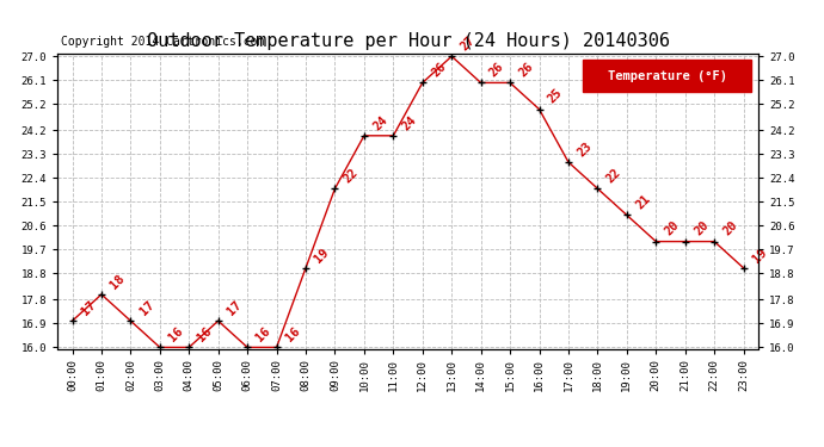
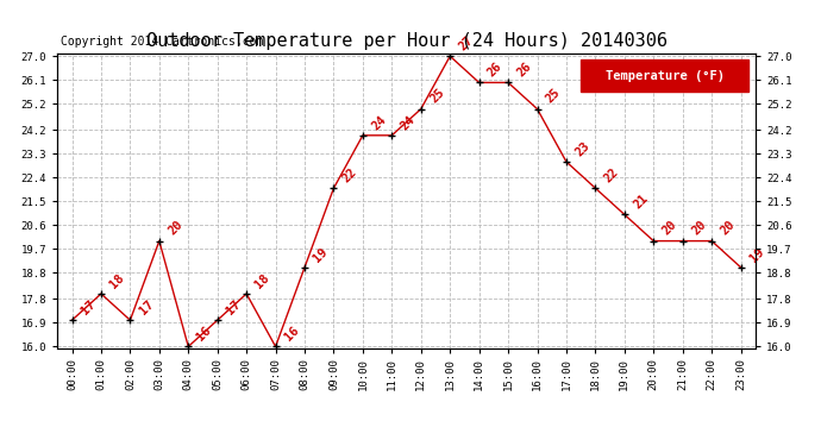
03:00: 16 -> 20
06:00: 16 -> 18
12:00: 26 -> 25
